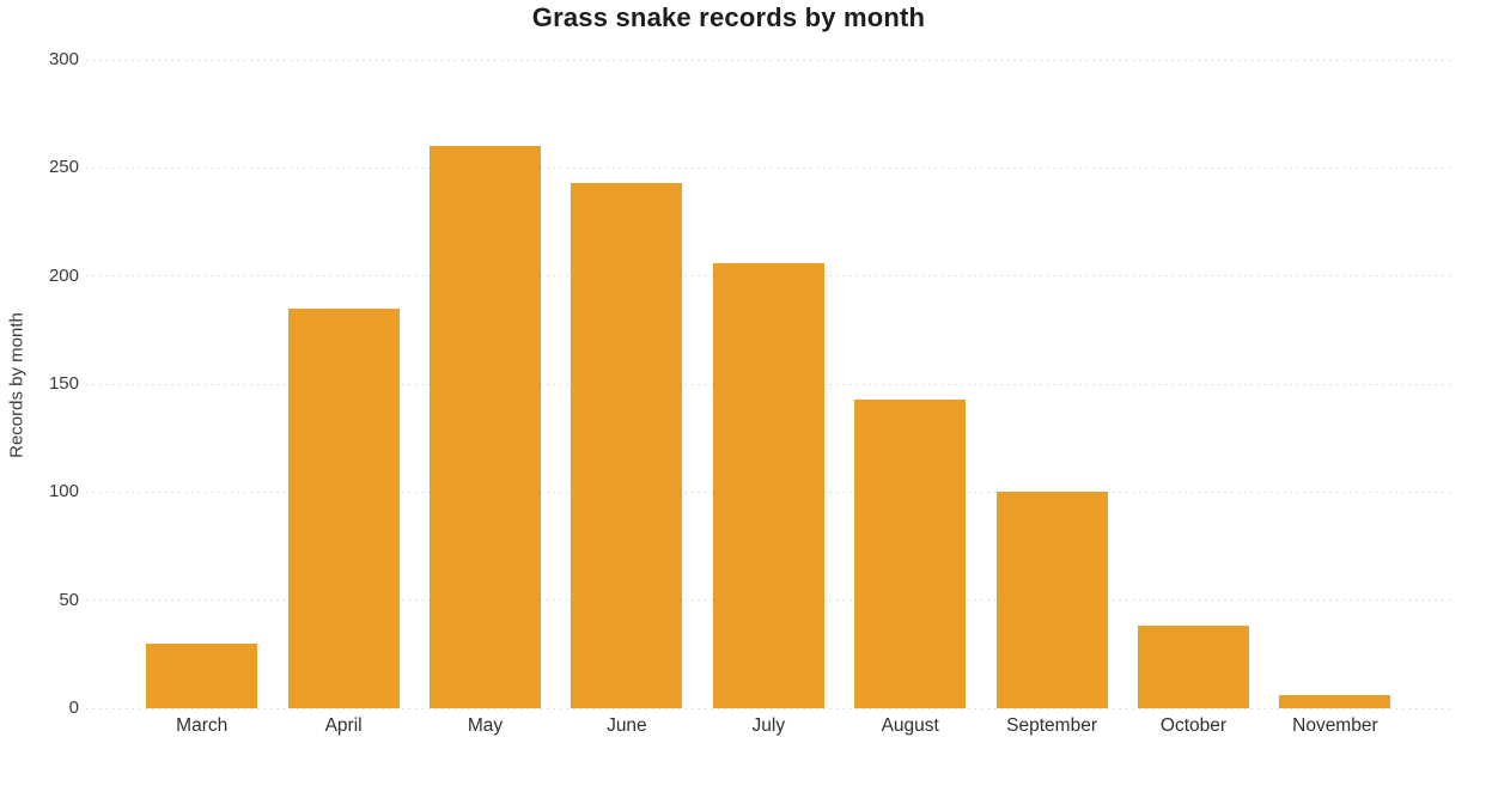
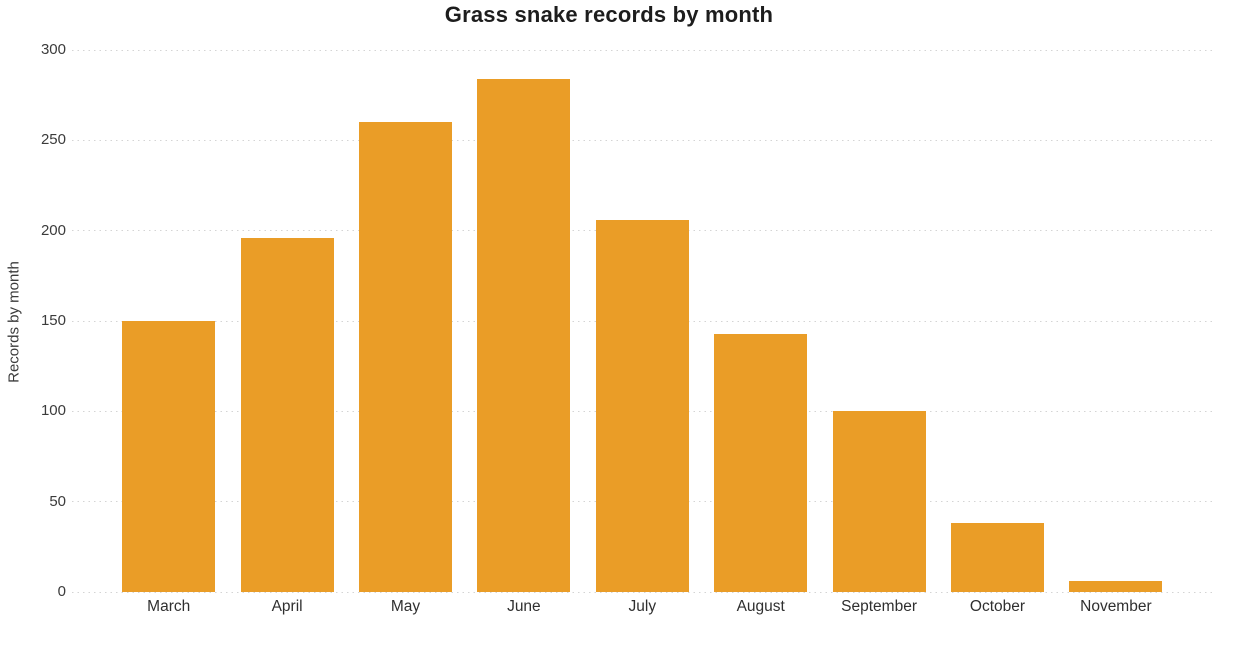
March: 30 -> 150
April: 185 -> 196
June: 243 -> 284
